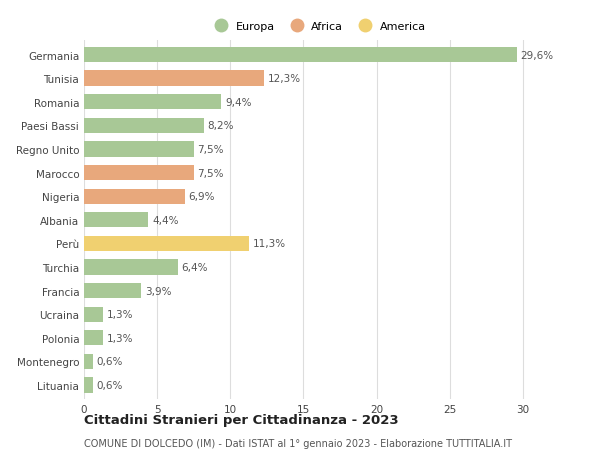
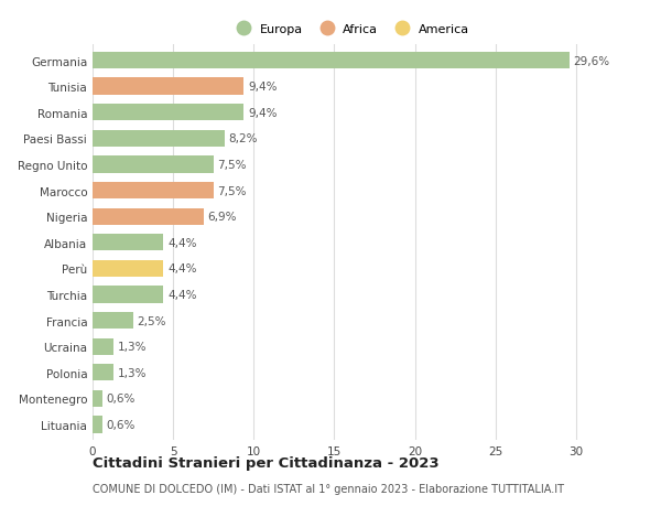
Tunisia: 12,3% -> 9,4%
Perù: 11,3% -> 4,4%
Turchia: 6,4% -> 4,4%
Francia: 3,9% -> 2,5%
